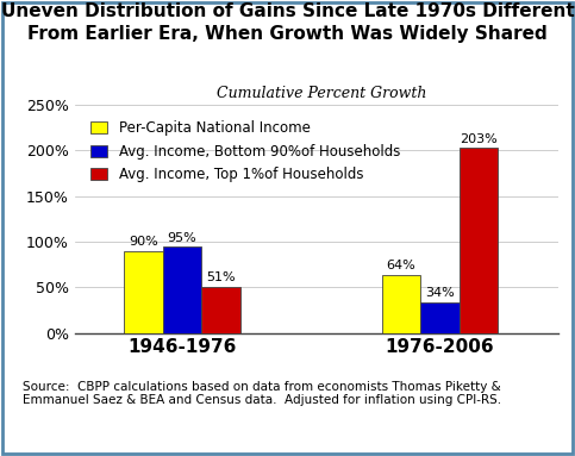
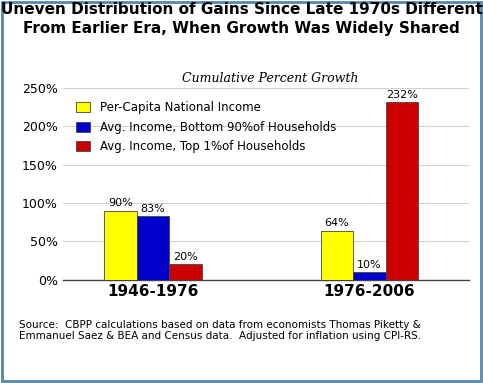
Avg. Income, Bottom 90%of Households/1946-1976: 95% -> 83%
Avg. Income, Top 1%of Households/1946-1976: 51% -> 20%
Avg. Income, Bottom 90%of Households/1976-2006: 34% -> 10%
Avg. Income, Top 1%of Households/1976-2006: 203% -> 232%
